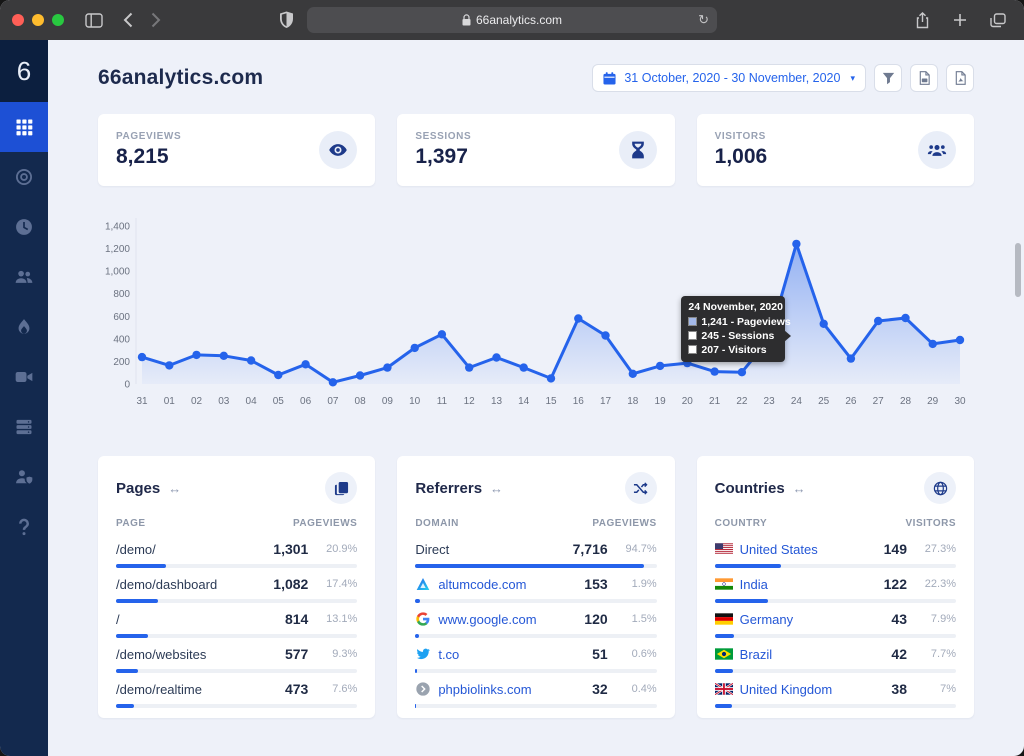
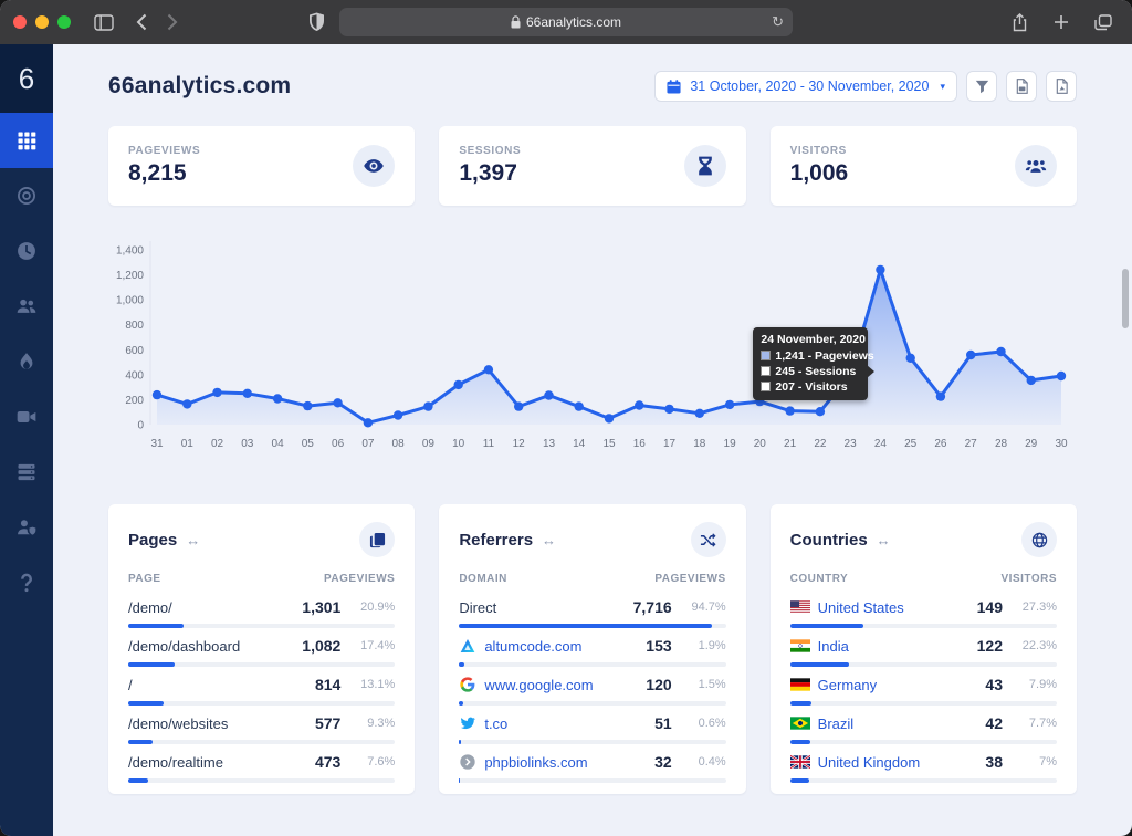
05: 80 -> 150
16: 580 -> 160
17: 430 -> 120
